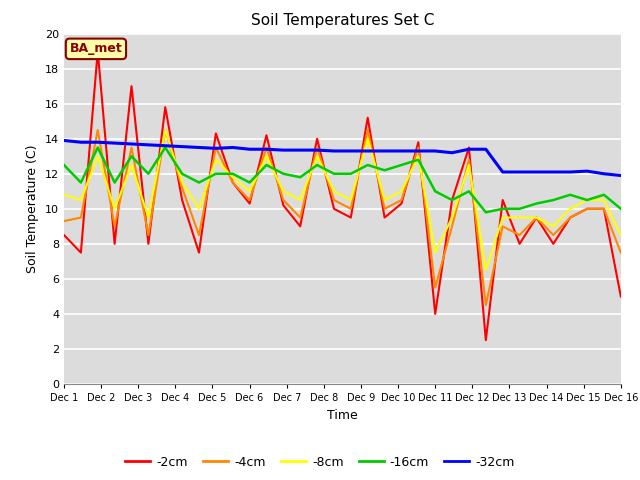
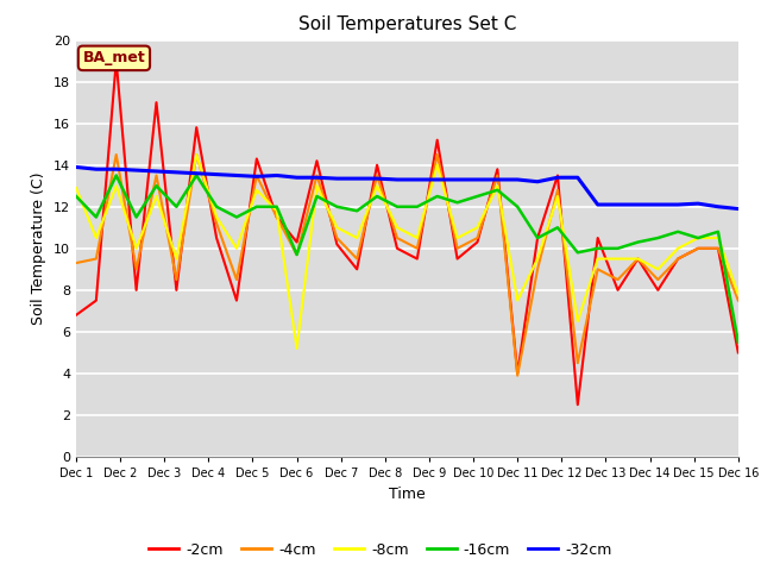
-2cm/Dec 1: 8.5 -> 6.8
-8cm/Dec 1: 10.8 -> 12.9
-4cm/Dec 6: 10.5 -> 9.7
-8cm/Dec 6: 11.0 -> 5.2
-16cm/Dec 6: 11.5 -> 9.7
-4cm/Dec 11: 5.5 -> 3.9
-16cm/Dec 11: 11.0 -> 12.0
-8cm/Dec 16: 8.5 -> 7.8
-16cm/Dec 16: 10.0 -> 5.5
